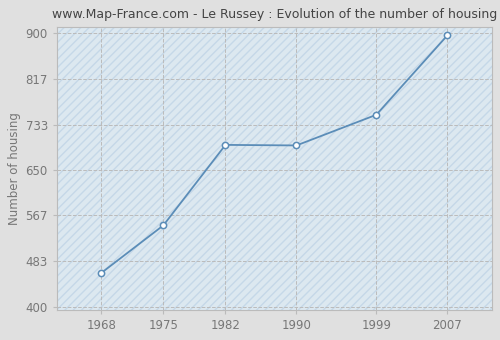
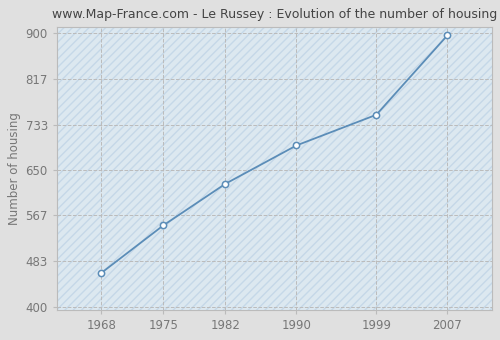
1982: 696 -> 625
